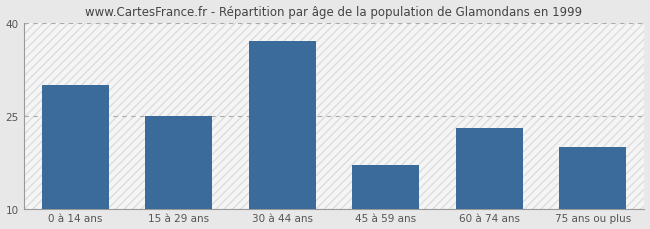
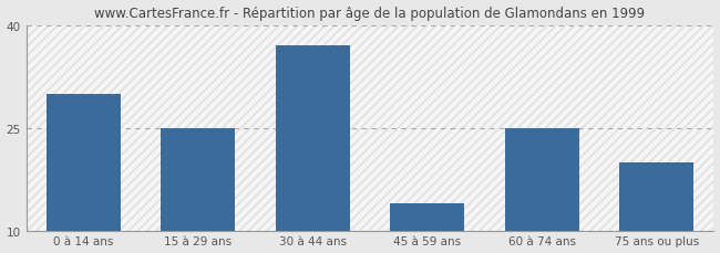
45 à 59 ans: 17 -> 14
60 à 74 ans: 23 -> 25
